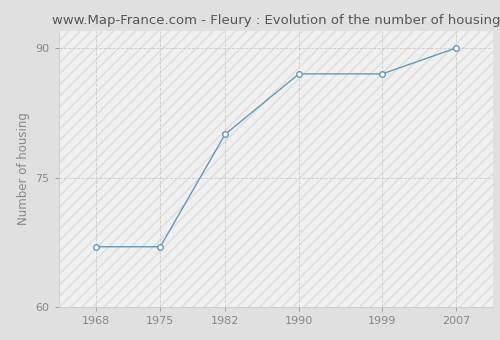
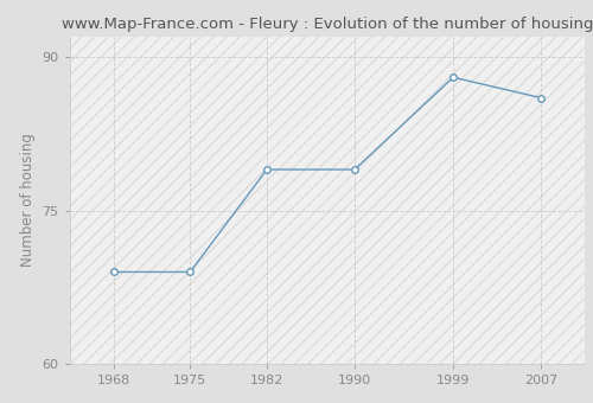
1968: 67 -> 69
1975: 67 -> 69
1982: 80 -> 79
1990: 87 -> 79
1999: 87 -> 88
2007: 90 -> 86
